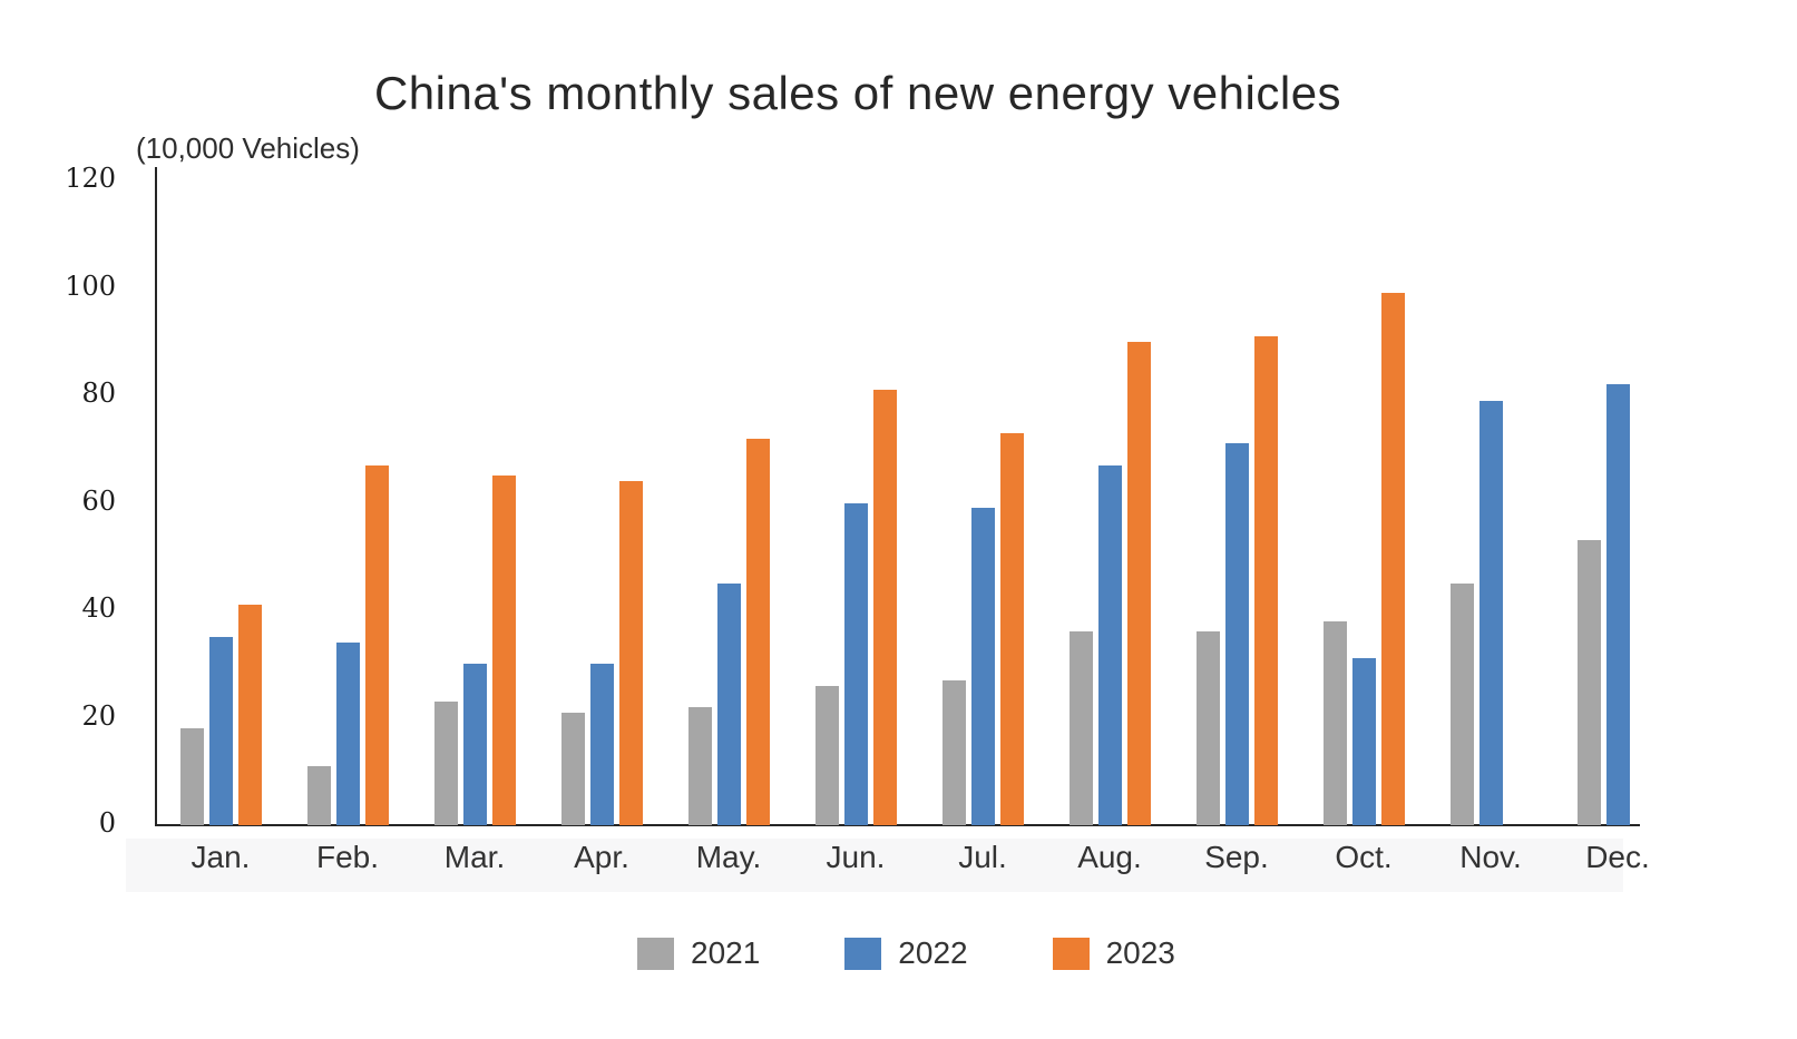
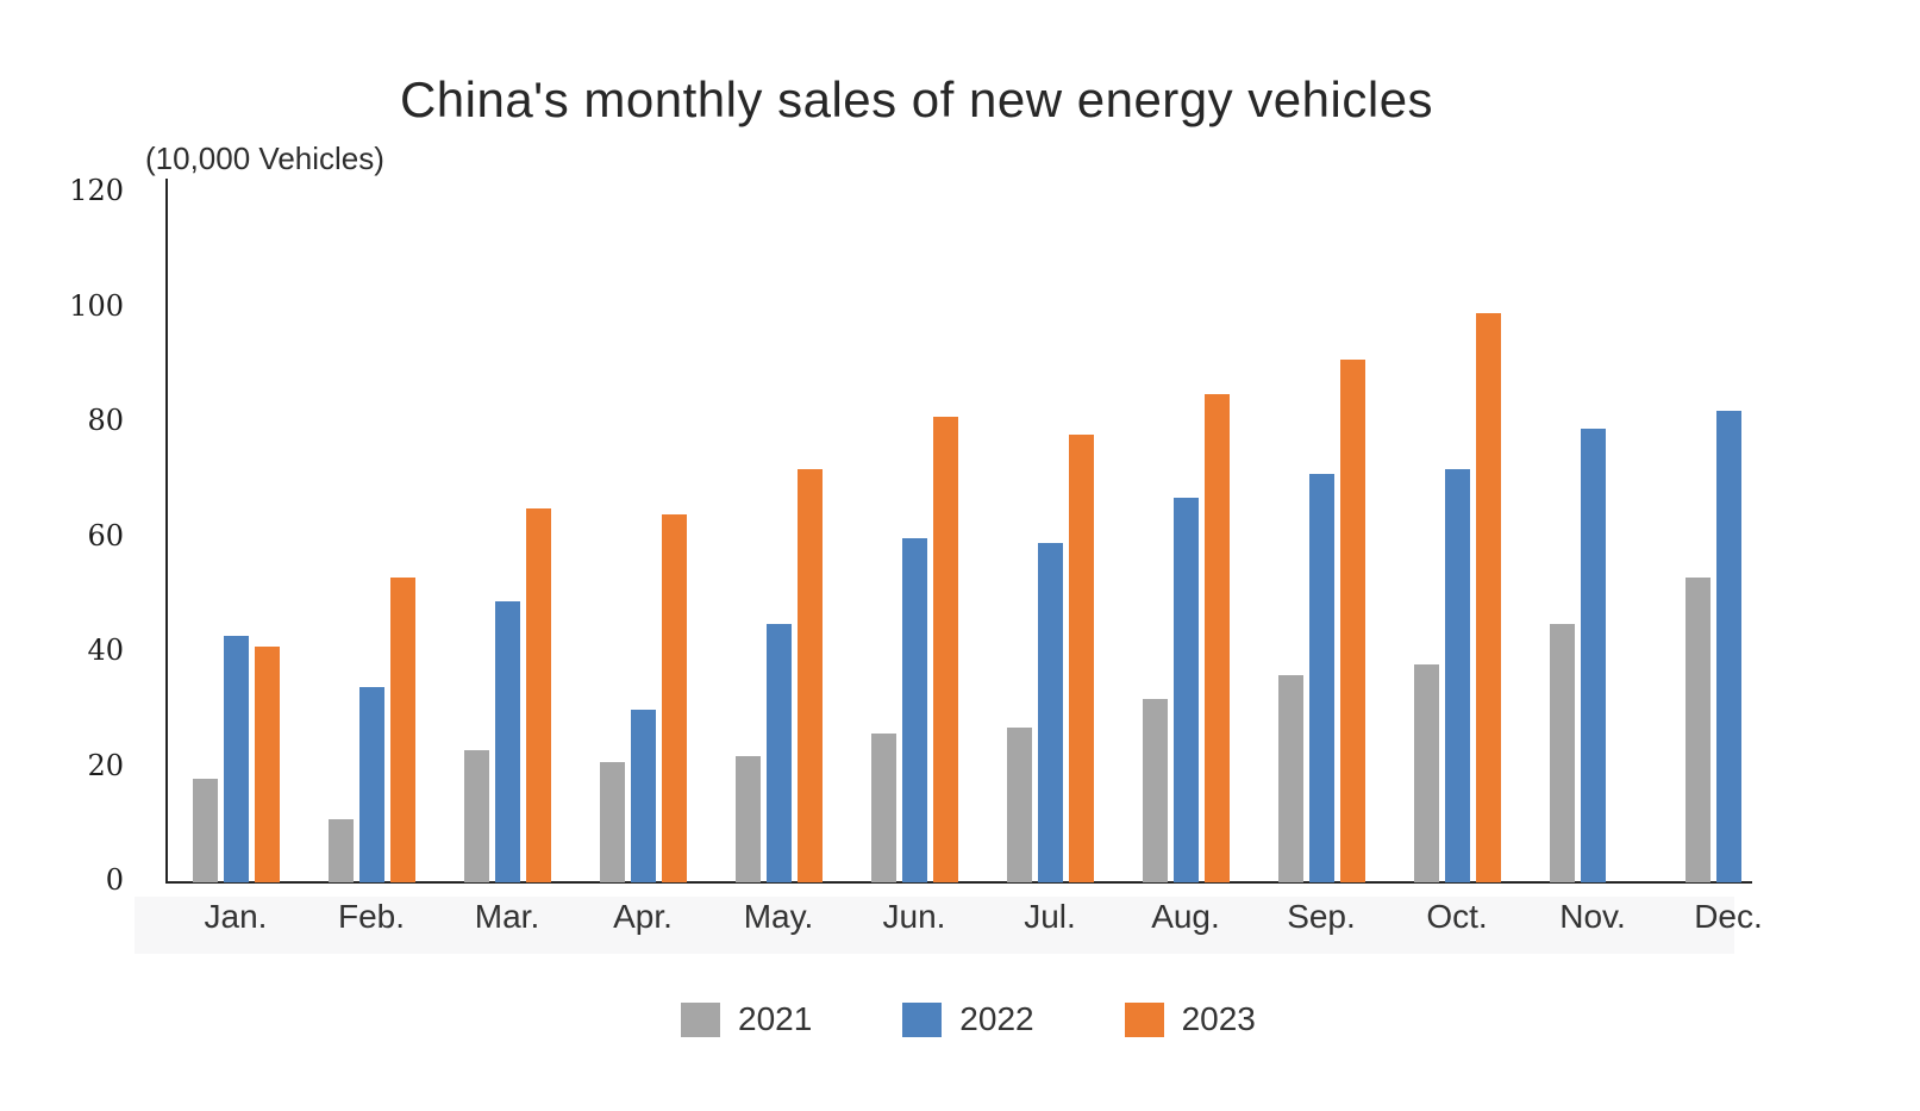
2022/Jan.: 35 -> 43
2023/Feb.: 67 -> 53
2022/Mar.: 30 -> 49
2023/Jul.: 73 -> 78
2021/Aug.: 36 -> 32
2023/Aug.: 90 -> 85
2022/Oct.: 31 -> 72
